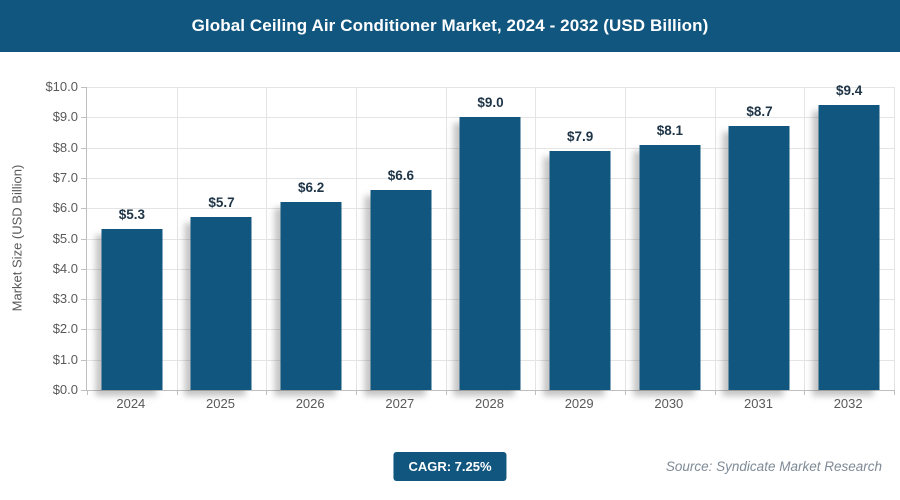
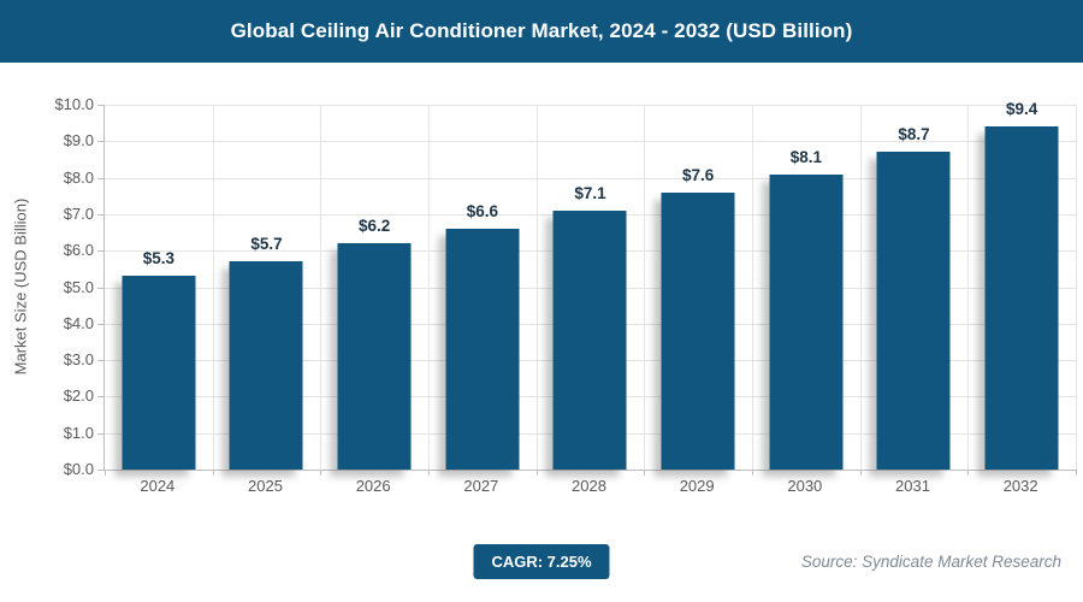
2028: $9.0 -> $7.1
2029: $7.9 -> $7.6
